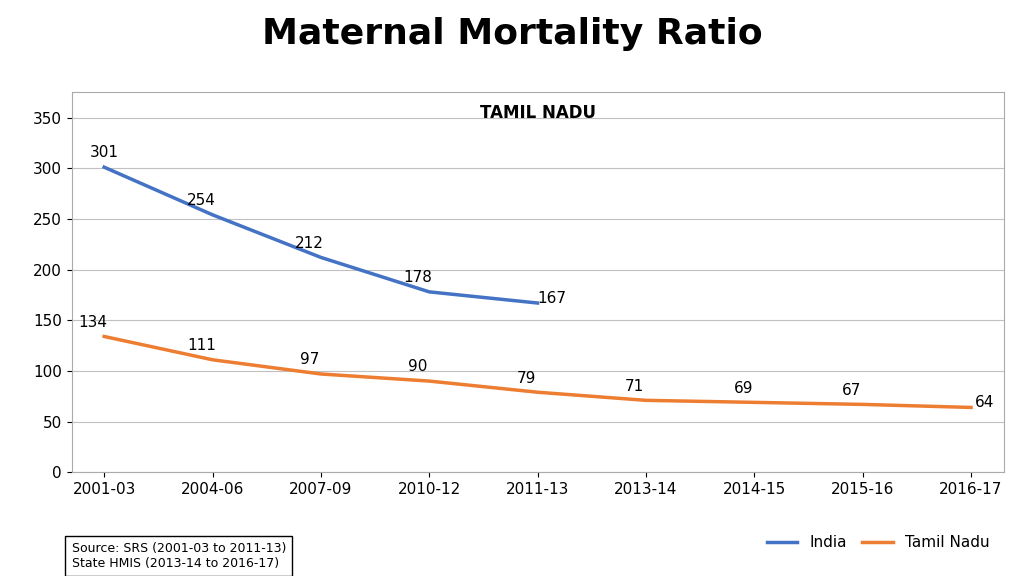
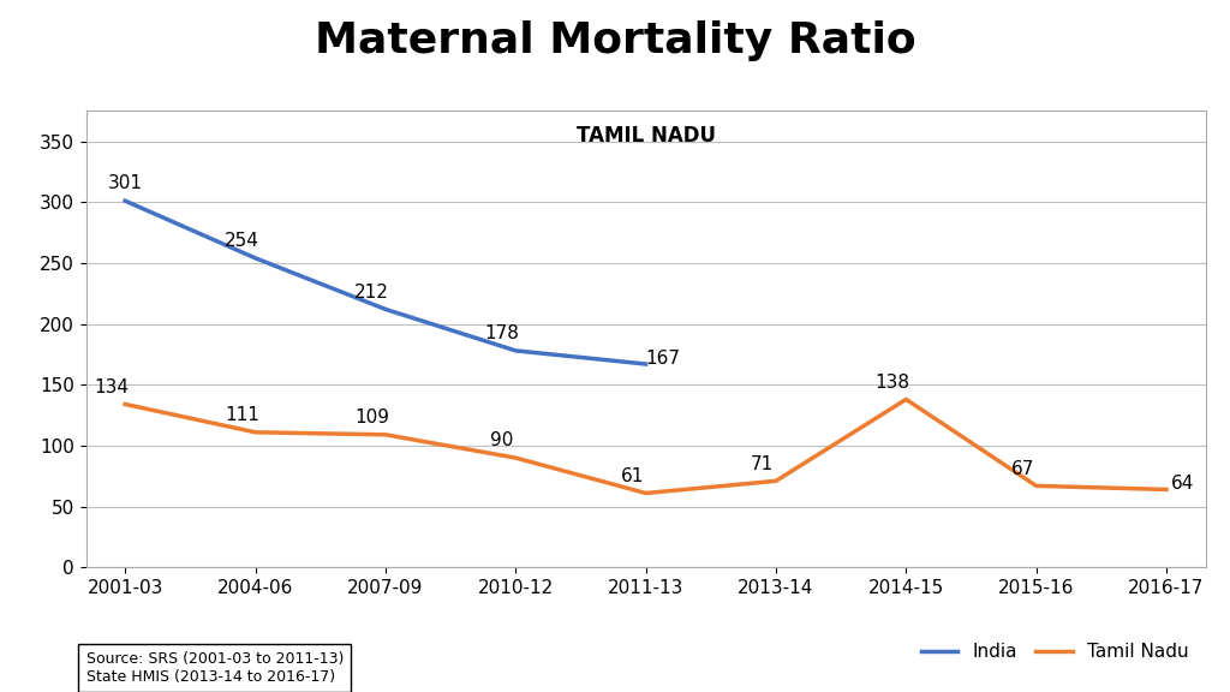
Tamil Nadu/2007-09: 97 -> 109
Tamil Nadu/2011-13: 79 -> 61
Tamil Nadu/2014-15: 69 -> 138
